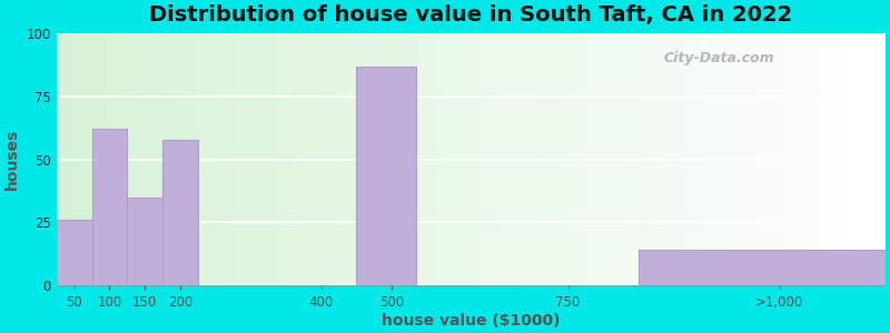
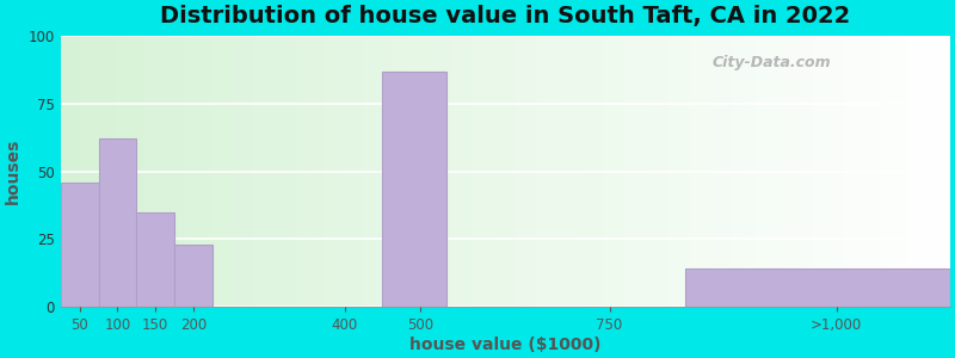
50: 26 -> 46
200: 58 -> 23
